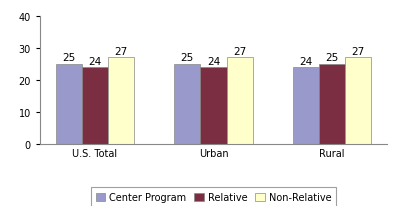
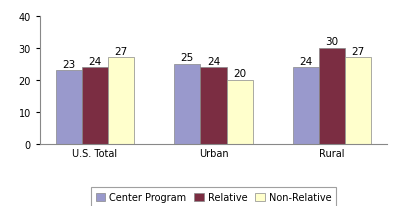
Center Program/U.S. Total: 25 -> 23
Non-Relative/Urban: 27 -> 20
Relative/Rural: 25 -> 30
